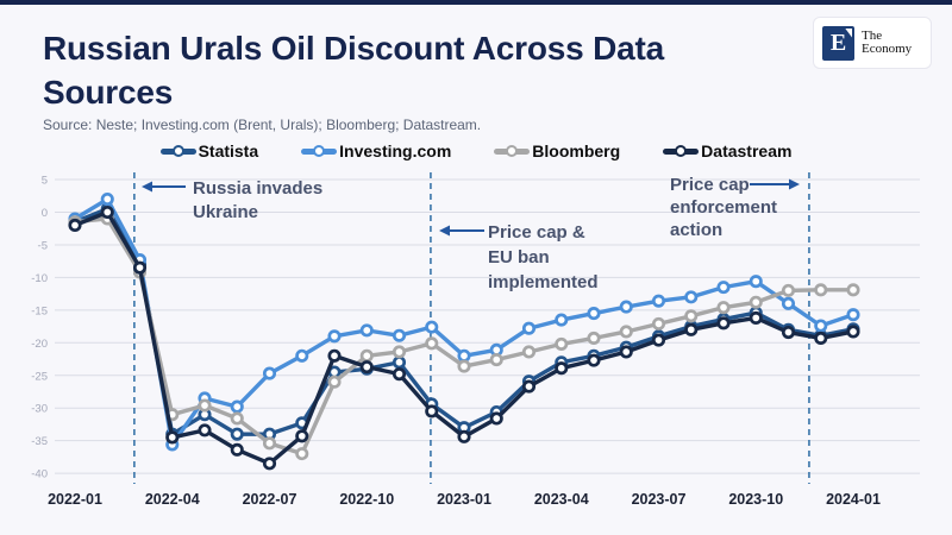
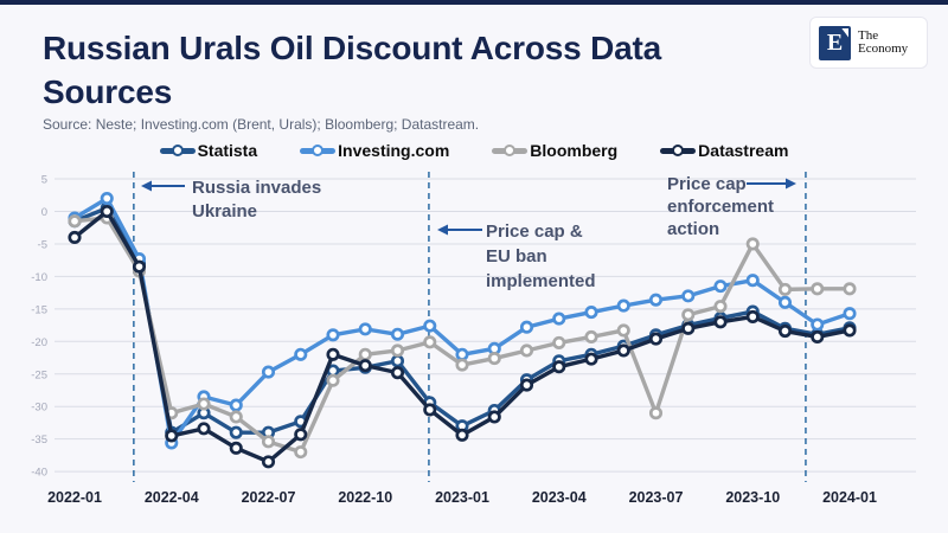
Datastream/2022-01: -2 -> -4
Bloomberg/2023-07: -17 -> -31
Bloomberg/2023-10: -14 -> -5
